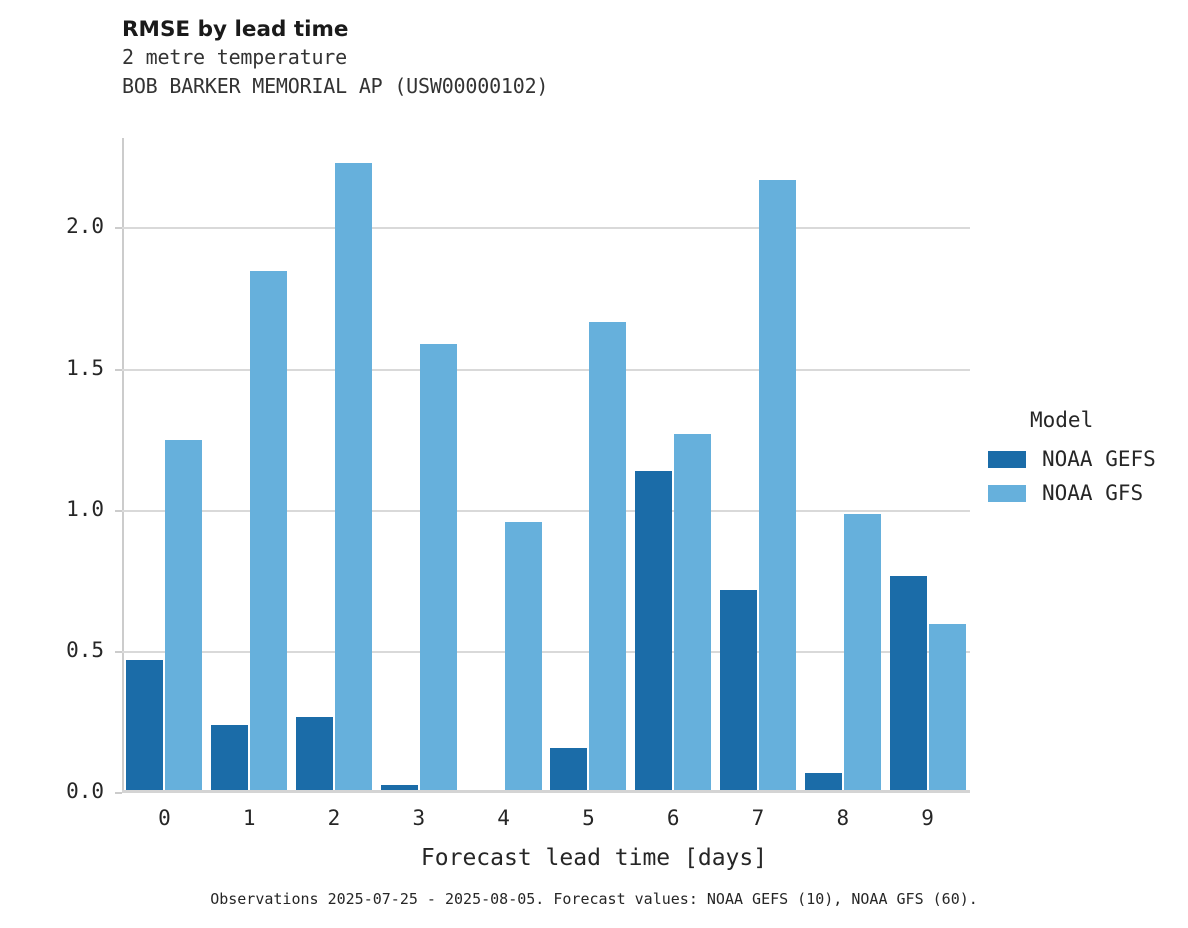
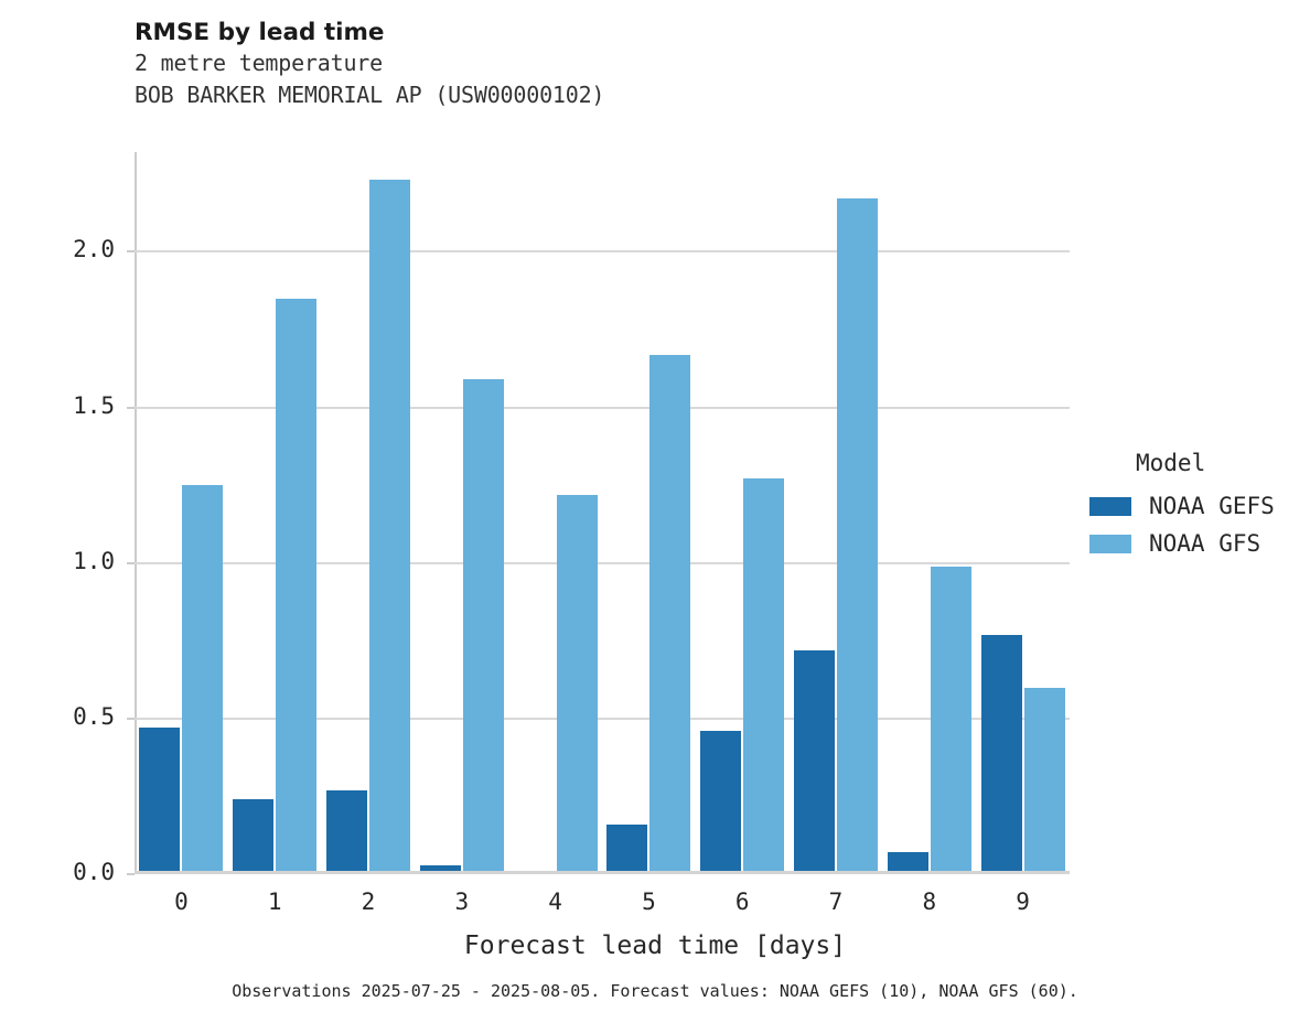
NOAA GFS/4: 0.96 -> 1.22
NOAA GEFS/6: 1.14 -> 0.46
